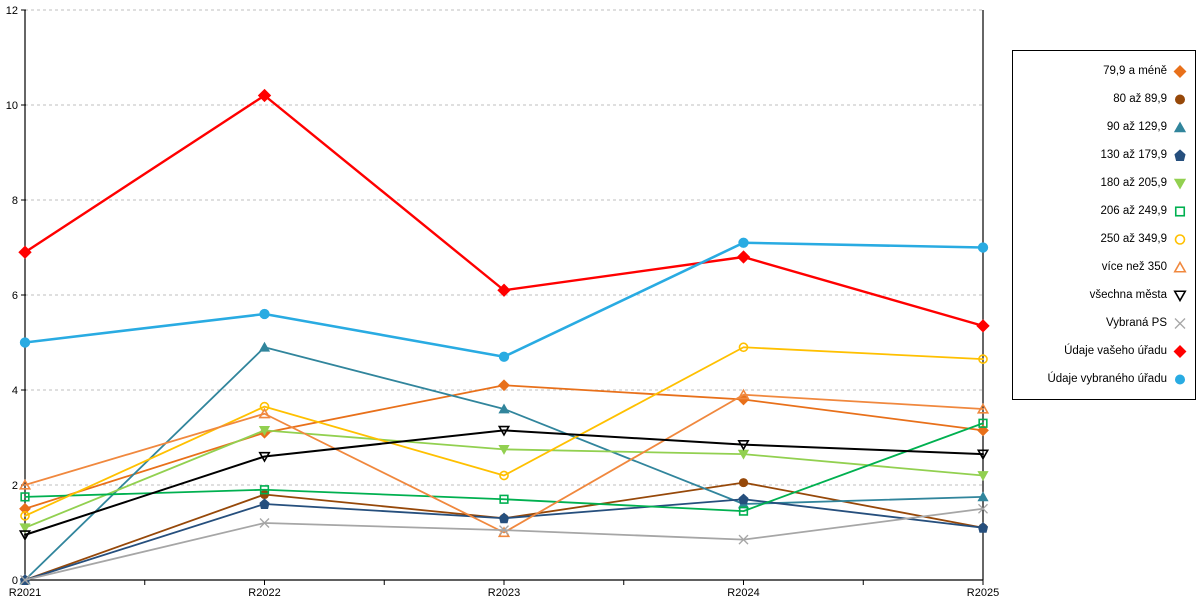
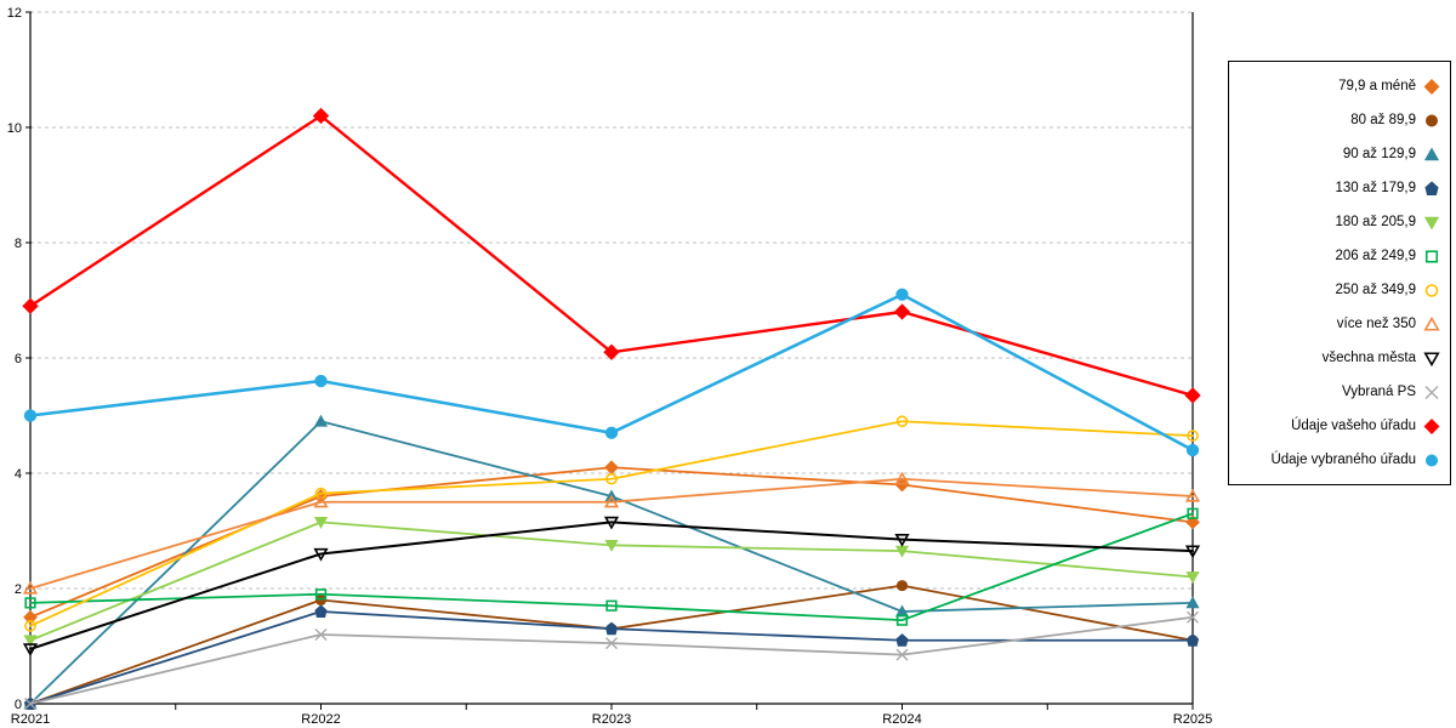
79,9 a méně/R2022: 3.1 -> 3.6
250 až 349,9/R2023: 2.2 -> 3.9
více než 350/R2023: 1.0 -> 3.5
130 až 179,9/R2024: 1.7 -> 1.1
Údaje vybraného úřadu/R2025: 7.0 -> 4.4
